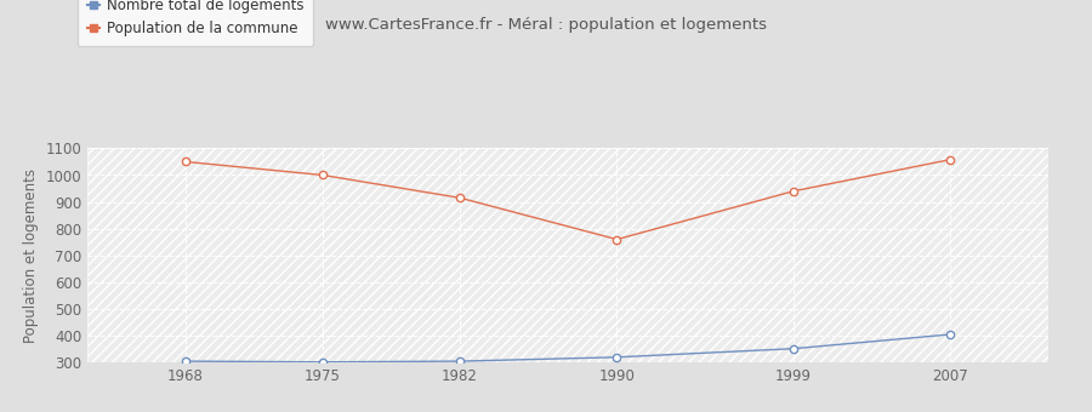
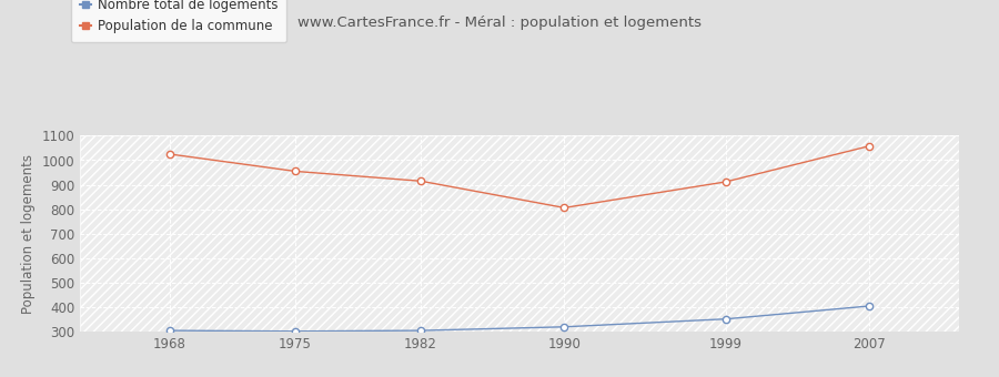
Population de la commune/1968: 1050 -> 1025
Population de la commune/1975: 1000 -> 955
Population de la commune/1990: 760 -> 806
Population de la commune/1999: 940 -> 912
